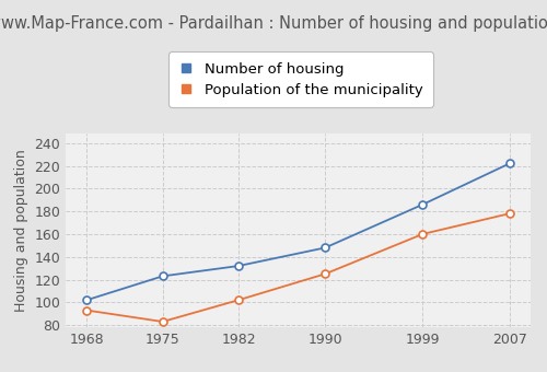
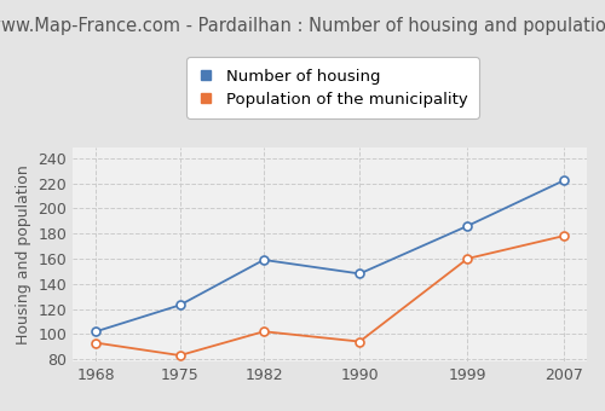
Number of housing/1982: 132 -> 159
Population of the municipality/1990: 125 -> 94
